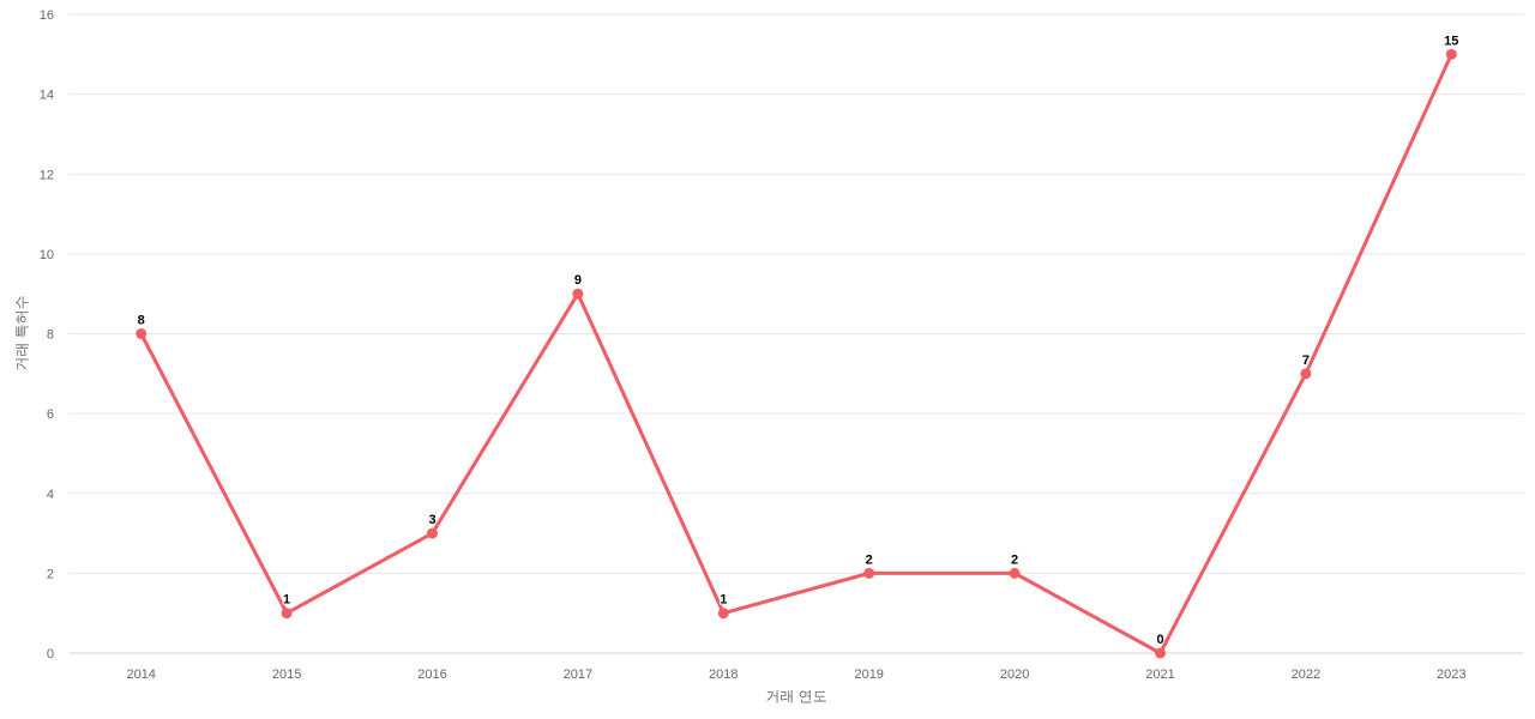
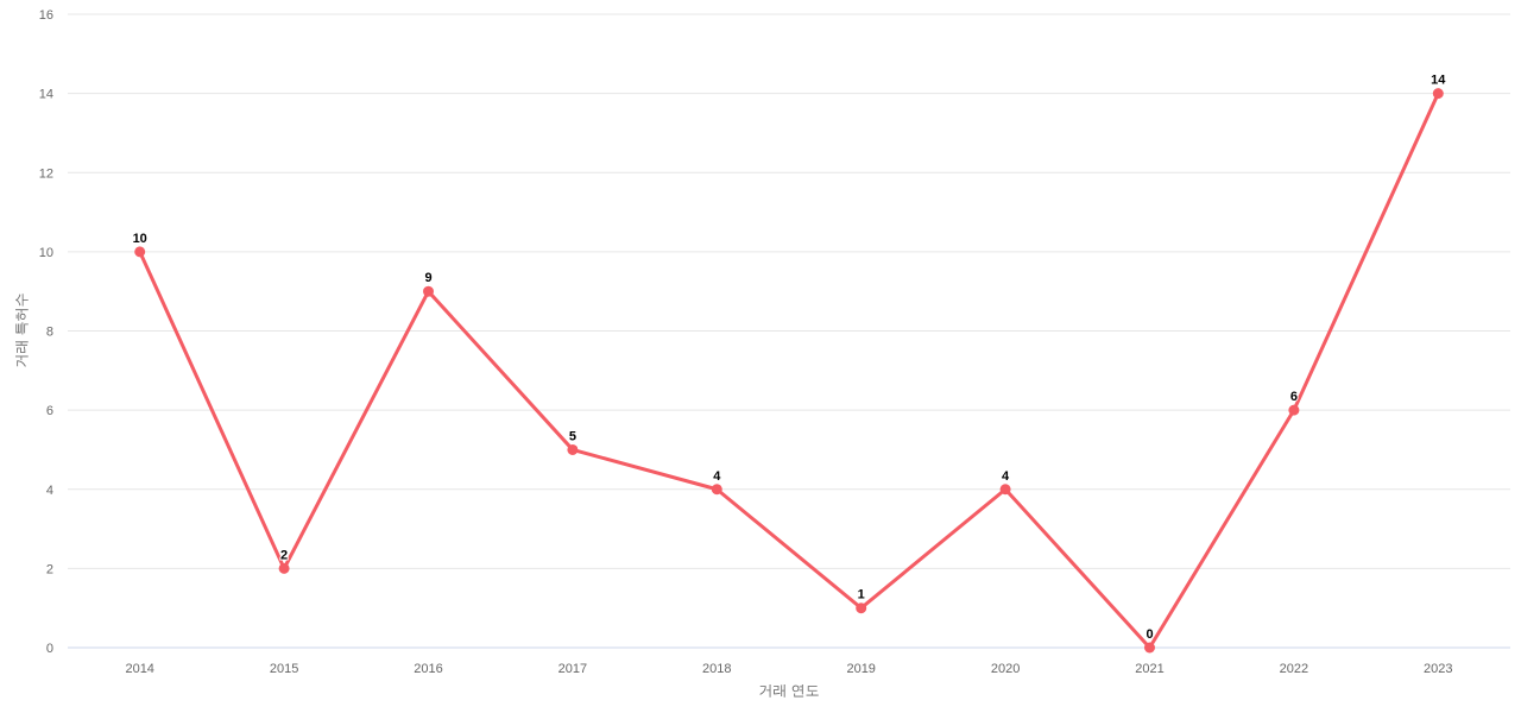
2014: 8 -> 10
2015: 1 -> 2
2016: 3 -> 9
2017: 9 -> 5
2018: 1 -> 4
2019: 2 -> 1
2020: 2 -> 4
2022: 7 -> 6
2023: 15 -> 14
